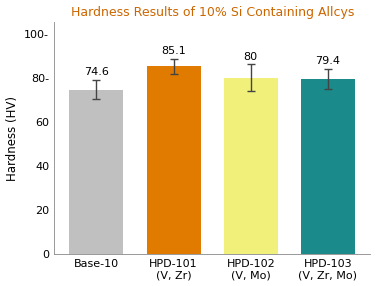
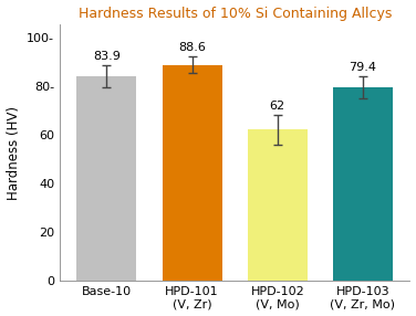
Base-10: 74.6 -> 83.9
HPD-101 (V, Zr): 85.1 -> 88.6
HPD-102 (V, Mo): 80 -> 62
